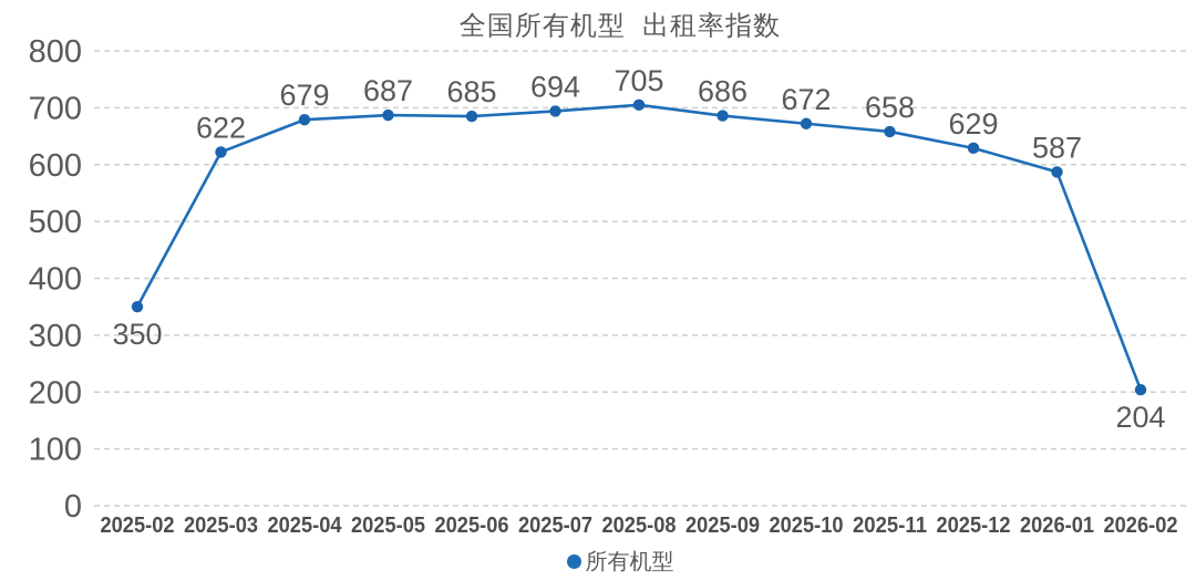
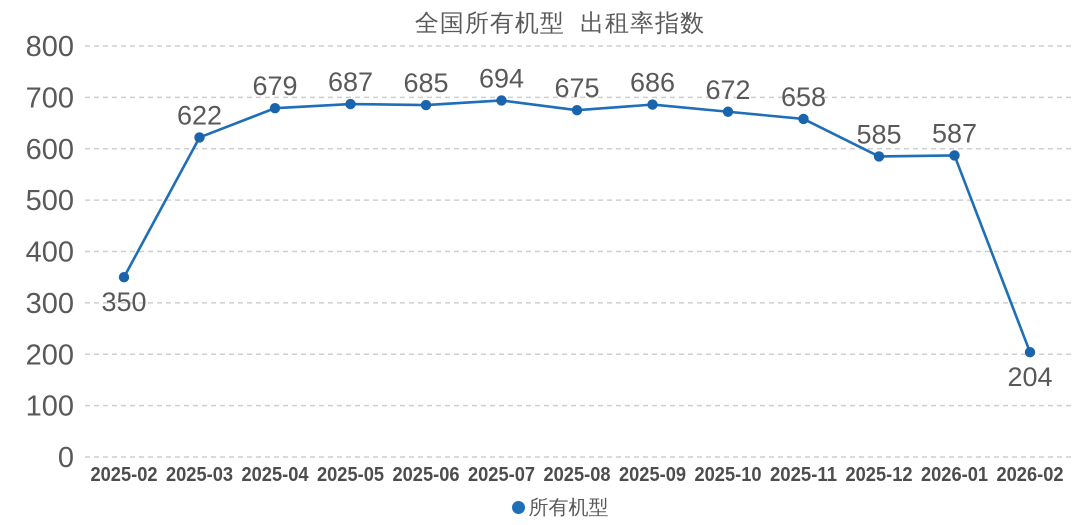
2025-08: 705 -> 675
2025-12: 629 -> 585
